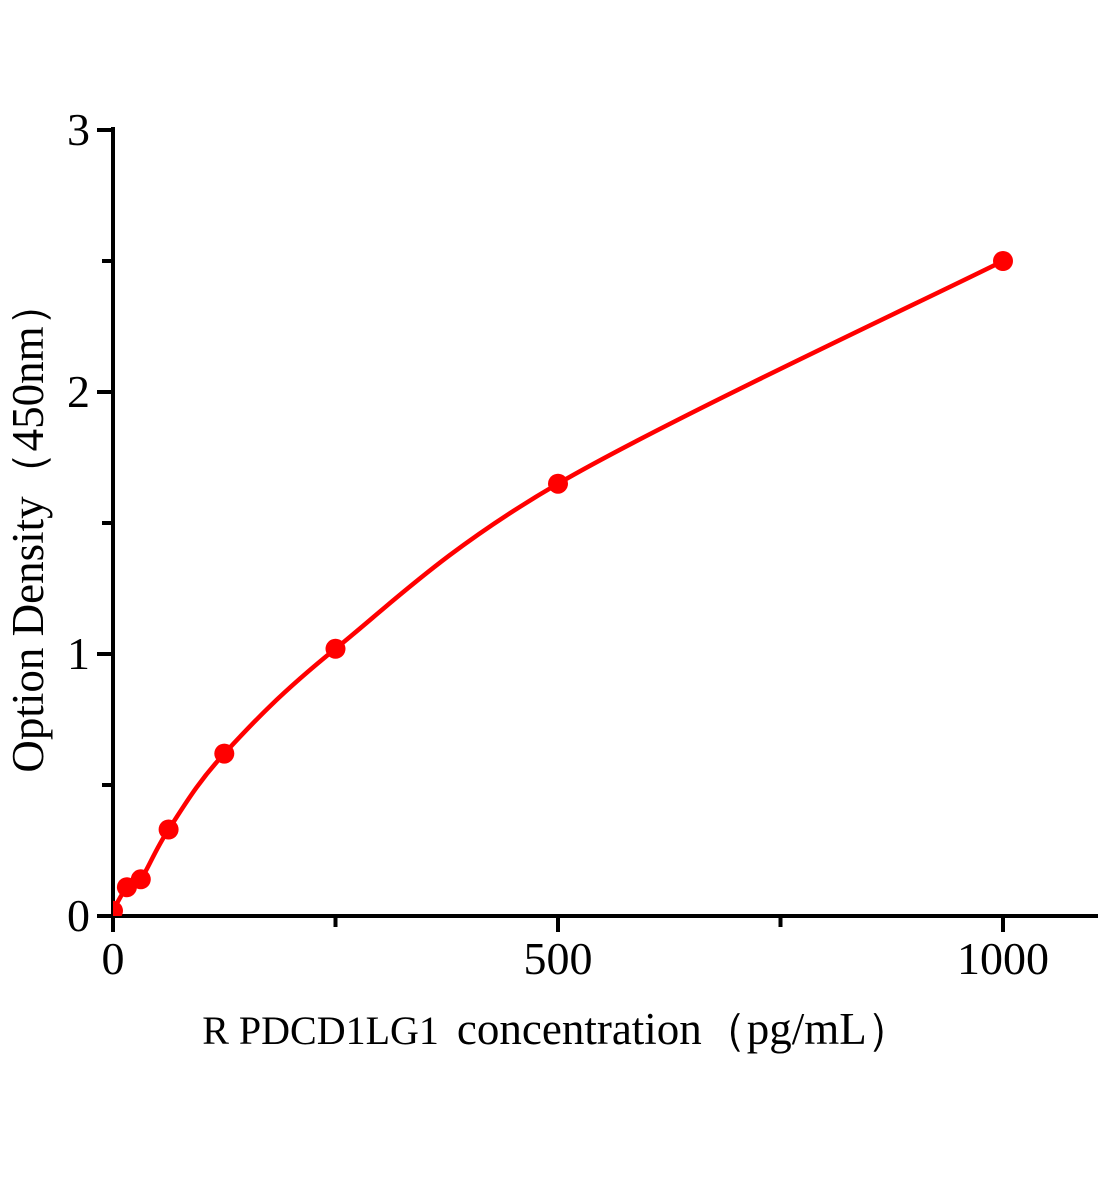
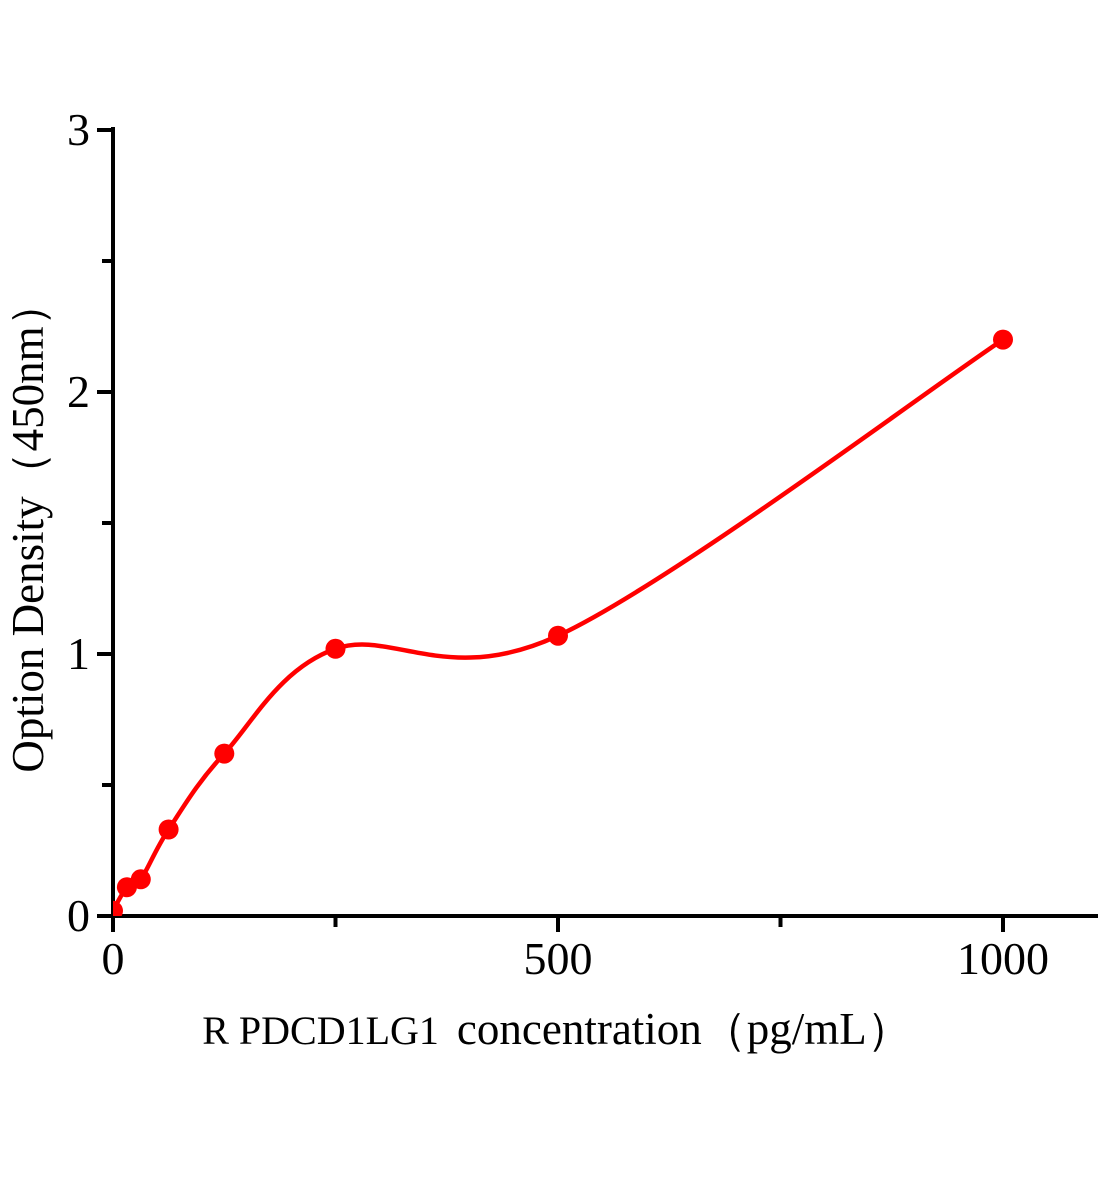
500: 1.65 -> 1.07
1000: 2.50 -> 2.20
